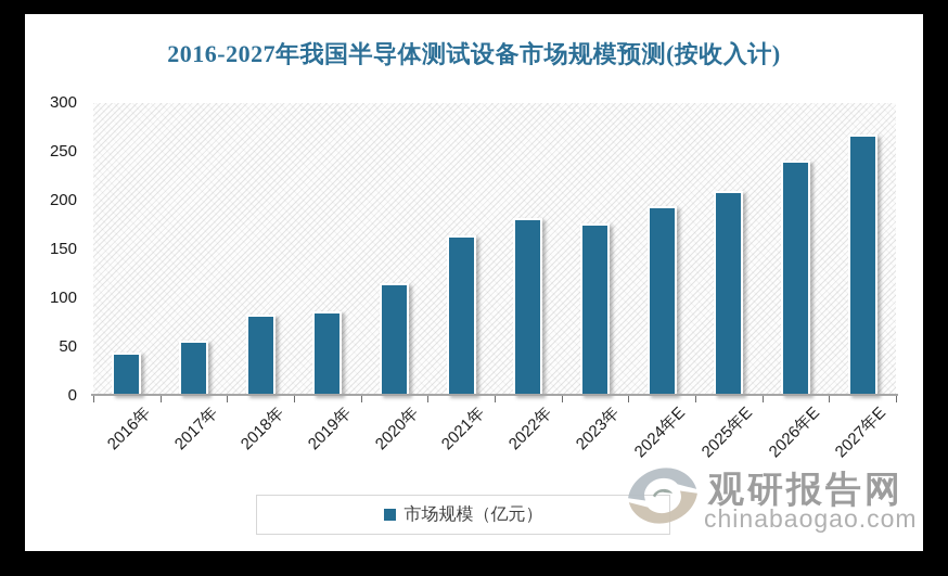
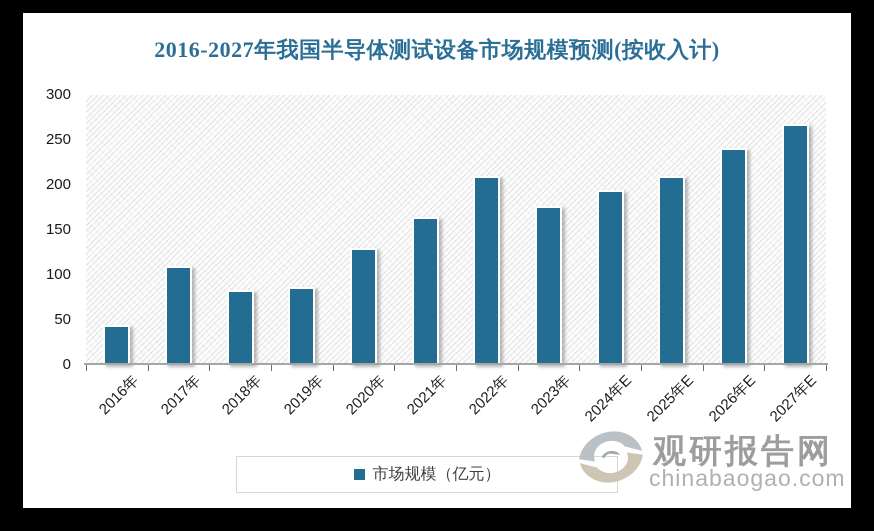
2017年: 60 -> 110
2020年: 120 -> 130
2022年: 180 -> 210
